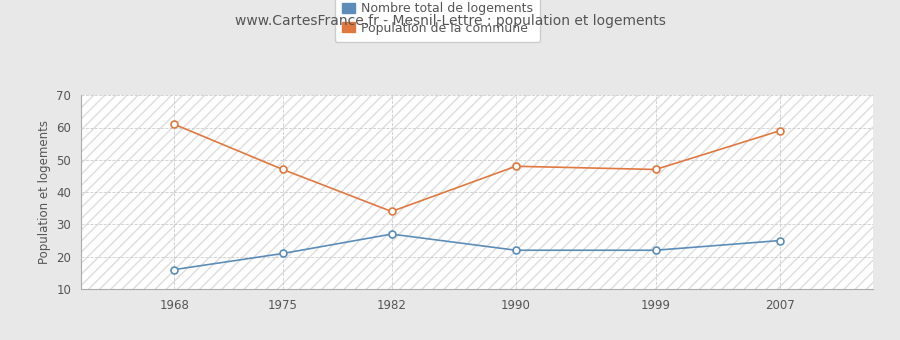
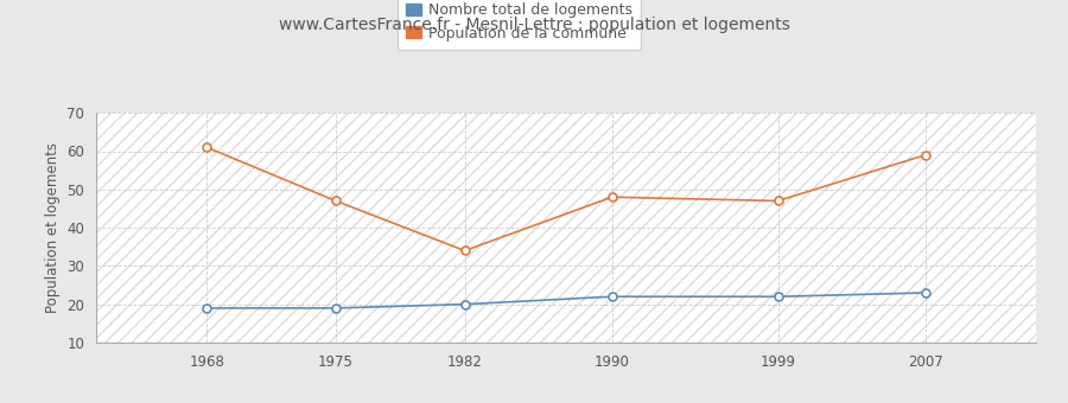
Nombre total de logements/1968: 16 -> 19
Nombre total de logements/1975: 21 -> 19
Nombre total de logements/1982: 27 -> 20
Nombre total de logements/2007: 25 -> 23
